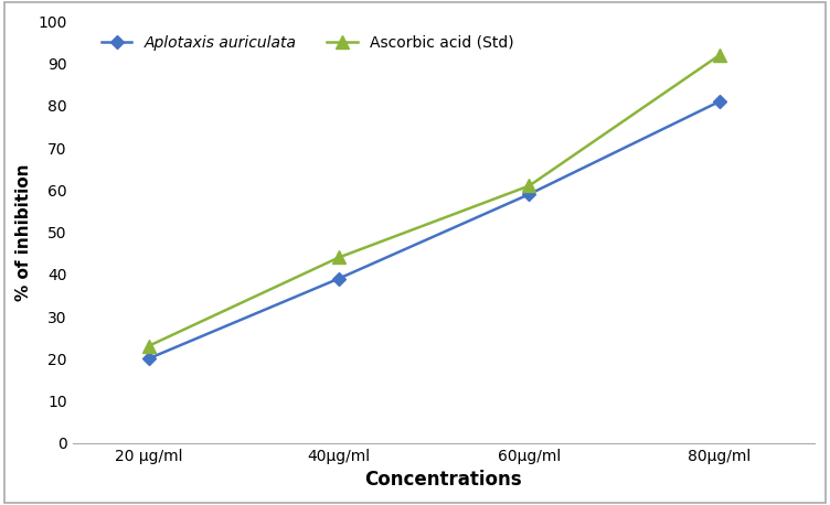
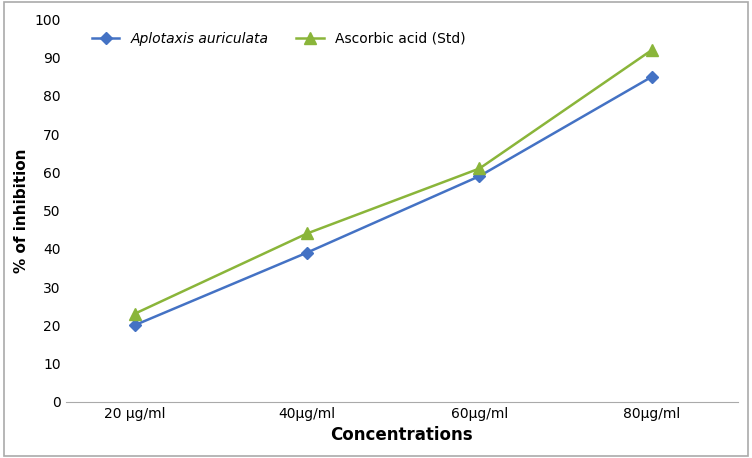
Aplotaxis auriculata/80μg/ml: 81 -> 85
